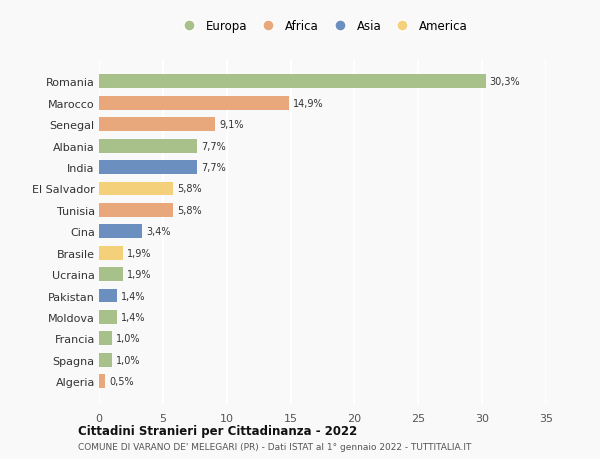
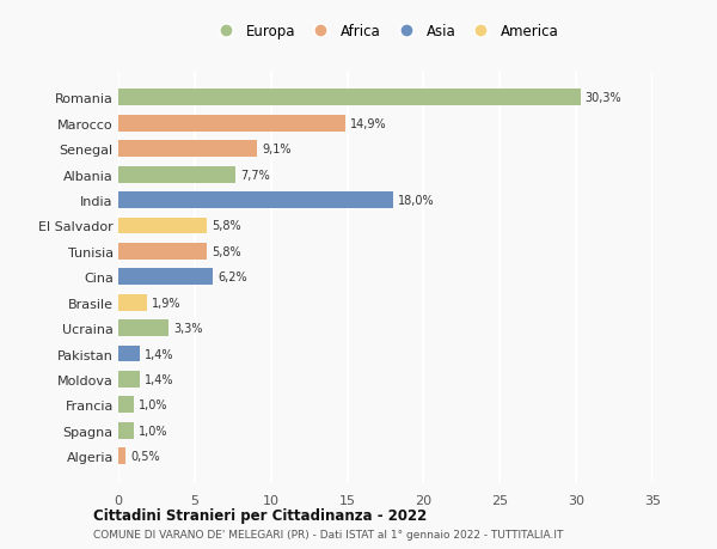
India: 7,7% -> 18,0%
Cina: 3,4% -> 6,2%
Ucraina: 1,9% -> 3,3%
